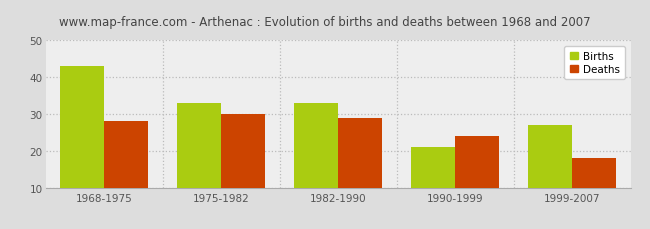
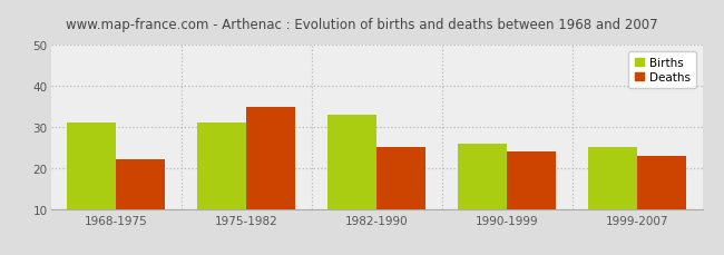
Births/1968-1975: 43 -> 31
Deaths/1968-1975: 28 -> 22
Births/1975-1982: 33 -> 31
Deaths/1975-1982: 30 -> 35
Deaths/1982-1990: 29 -> 25
Births/1990-1999: 21 -> 26
Births/1999-2007: 27 -> 25
Deaths/1999-2007: 18 -> 23
